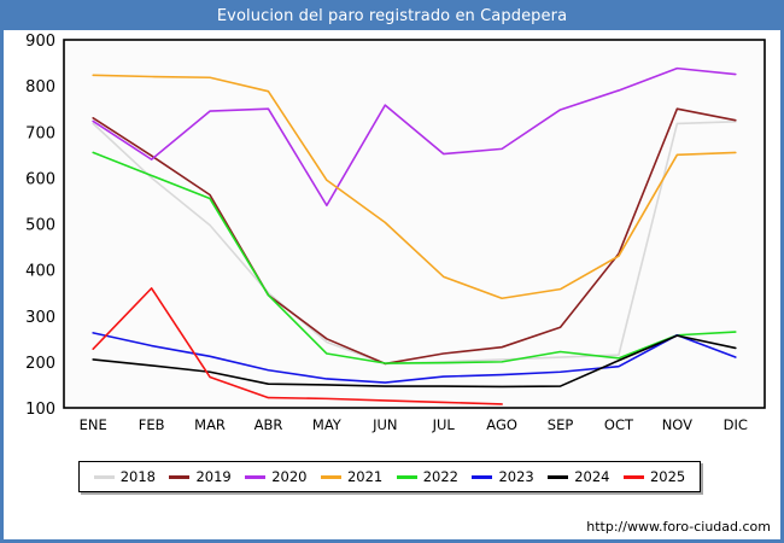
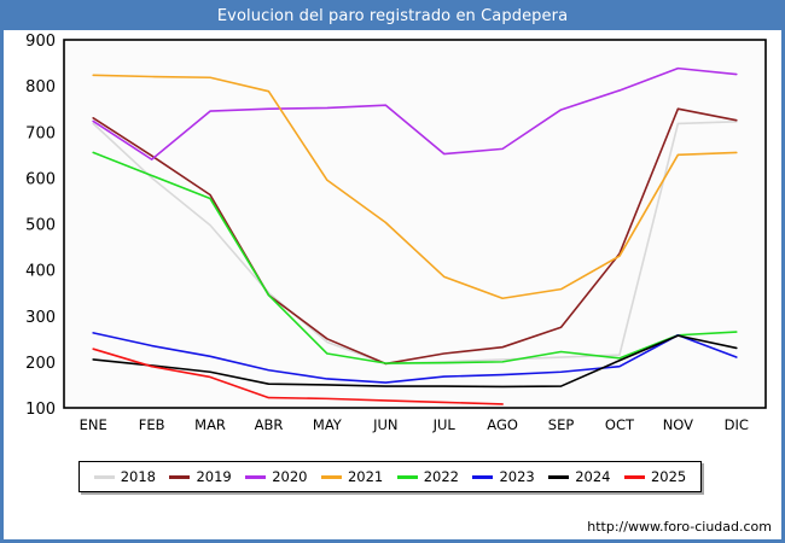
2025/FEB: 360 -> 190
2020/MAY: 540 -> 750
